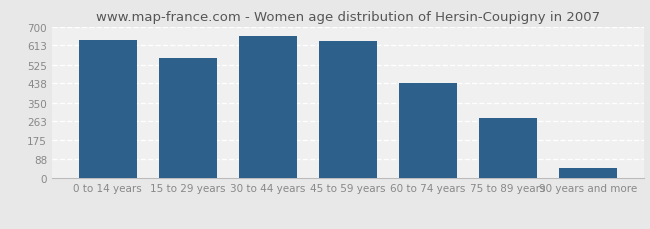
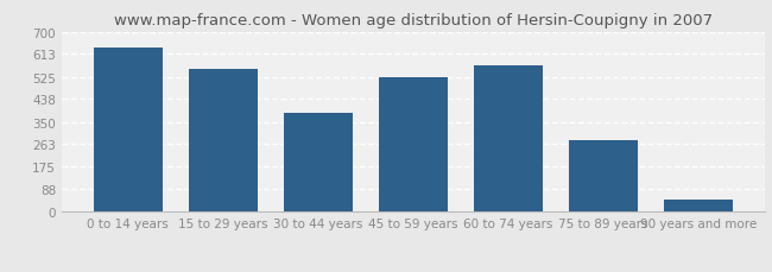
30 to 44 years: 656 -> 385
45 to 59 years: 634 -> 525
60 to 74 years: 442 -> 570
